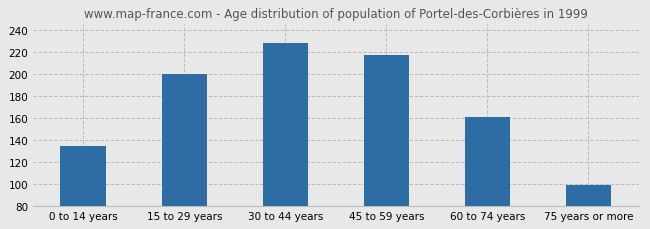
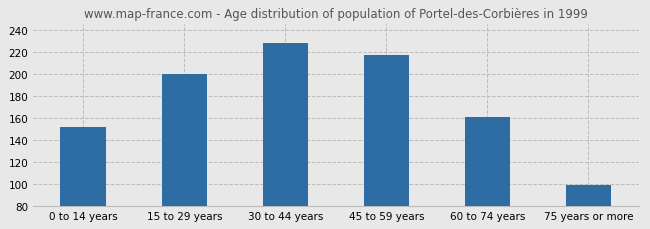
0 to 14 years: 134 -> 152
